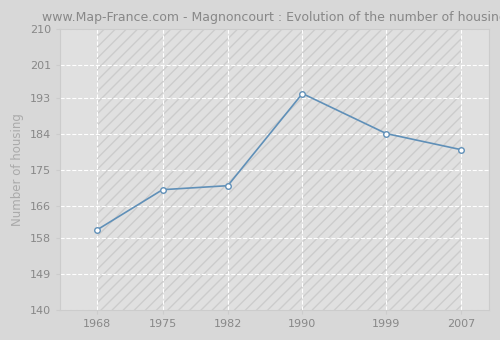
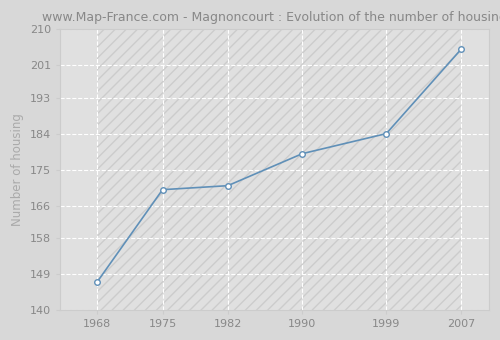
1968: 160 -> 147
1990: 194 -> 179
2007: 180 -> 205
